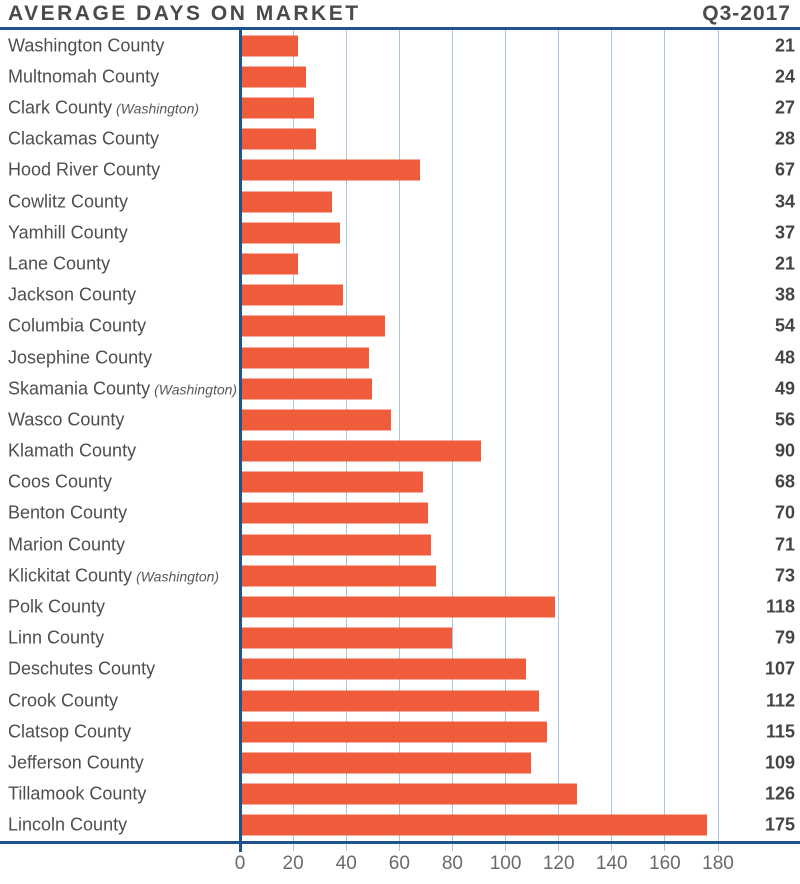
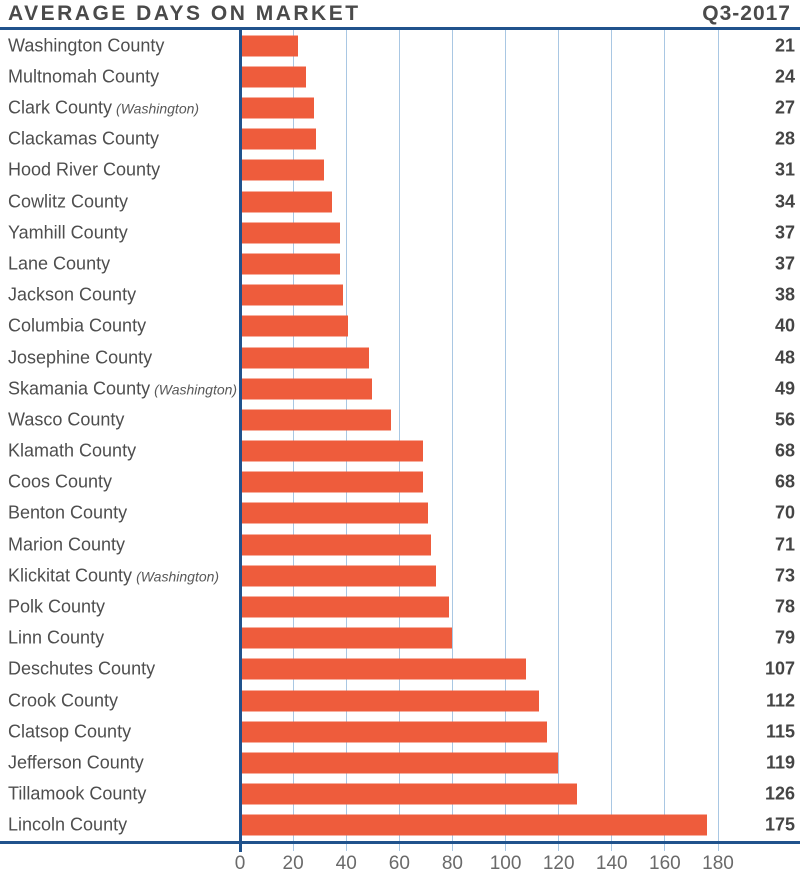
Hood River County: 67 -> 31
Lane County: 21 -> 37
Columbia County: 54 -> 40
Klamath County: 90 -> 68
Polk County: 118 -> 78
Jefferson County: 109 -> 119
